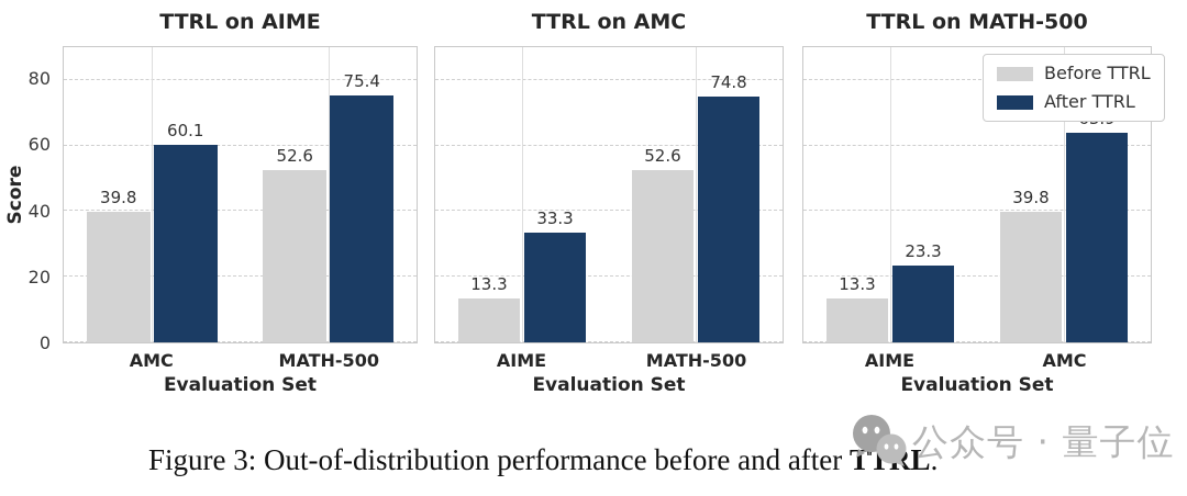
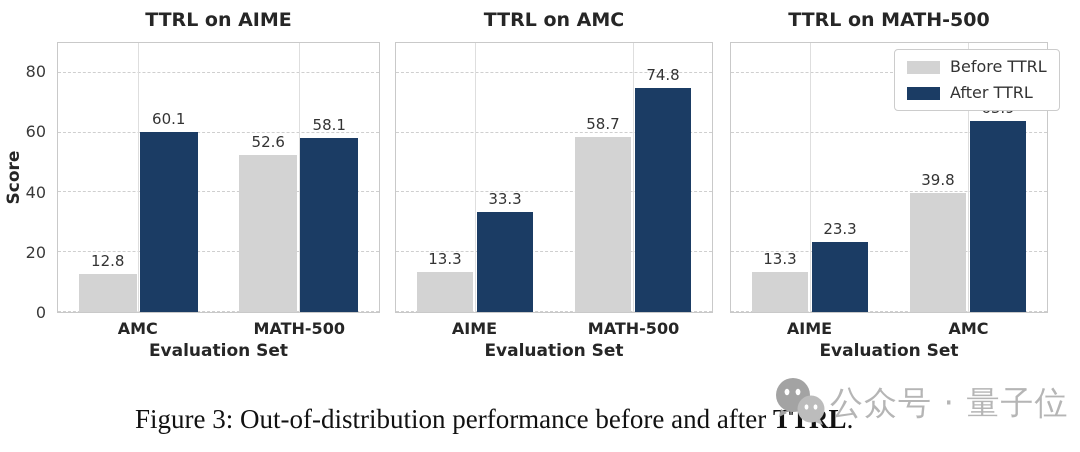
TTRL on AIME/Before TTRL/AMC: 39.8 -> 12.8
TTRL on AIME/After TTRL/MATH-500: 75.4 -> 58.1
TTRL on AMC/Before TTRL/MATH-500: 52.6 -> 58.7
